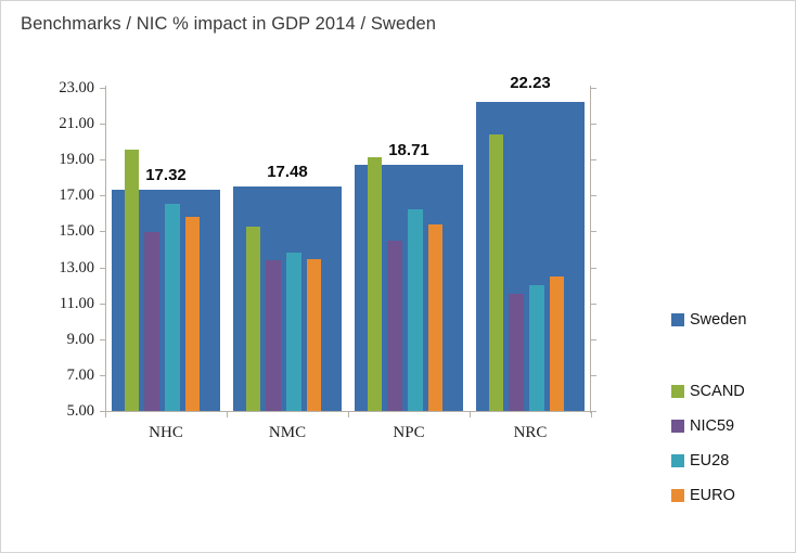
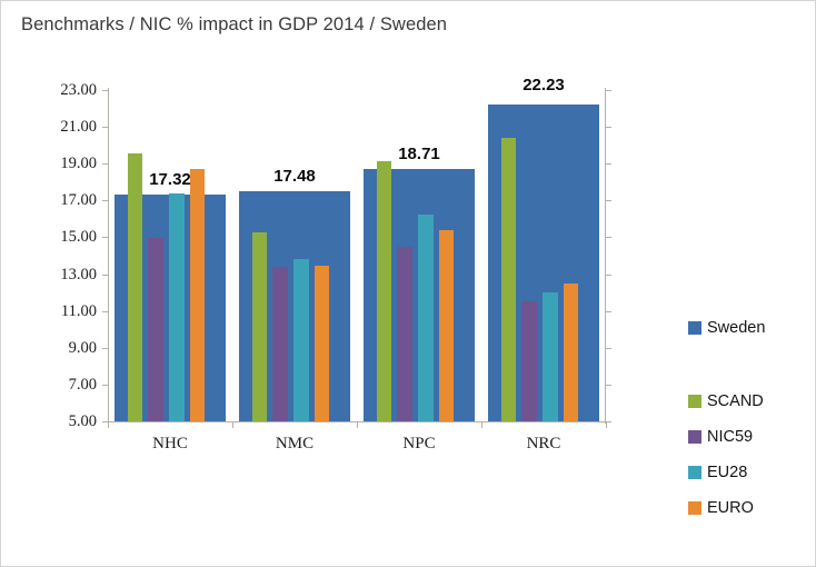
EU28/NHC: 16.5 -> 17.4
EURO/NHC: 15.8 -> 18.7
